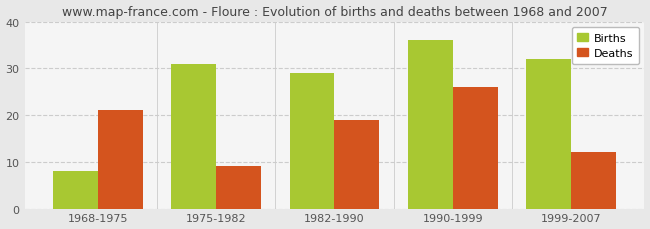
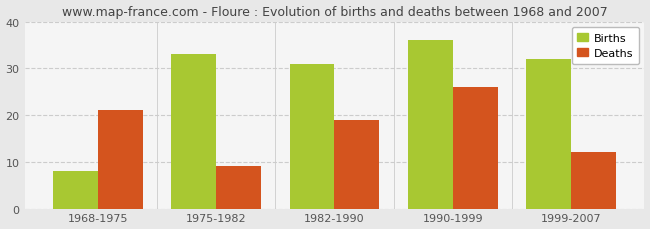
Births/1975-1982: 31 -> 33
Births/1982-1990: 29 -> 31
